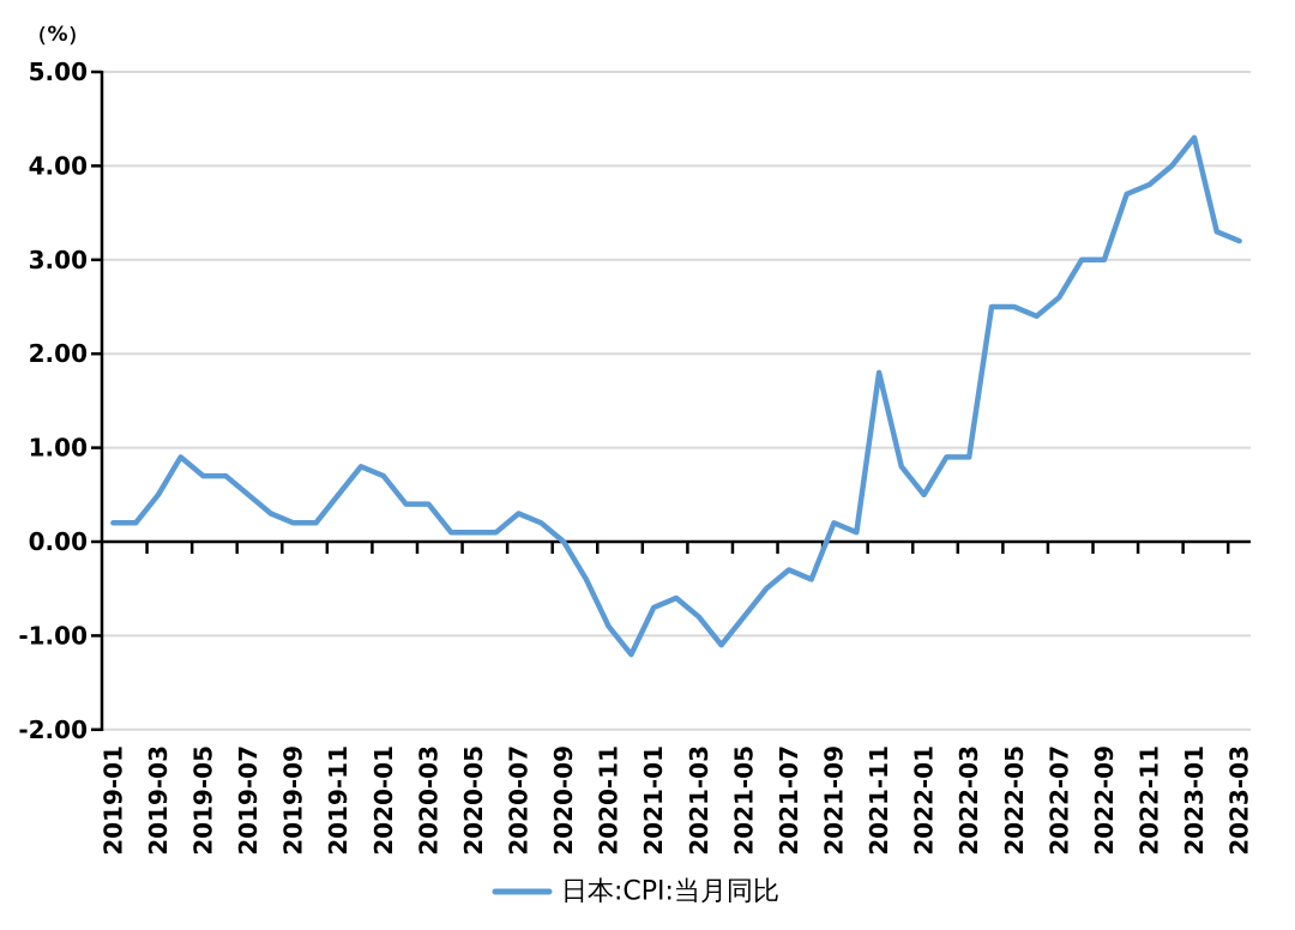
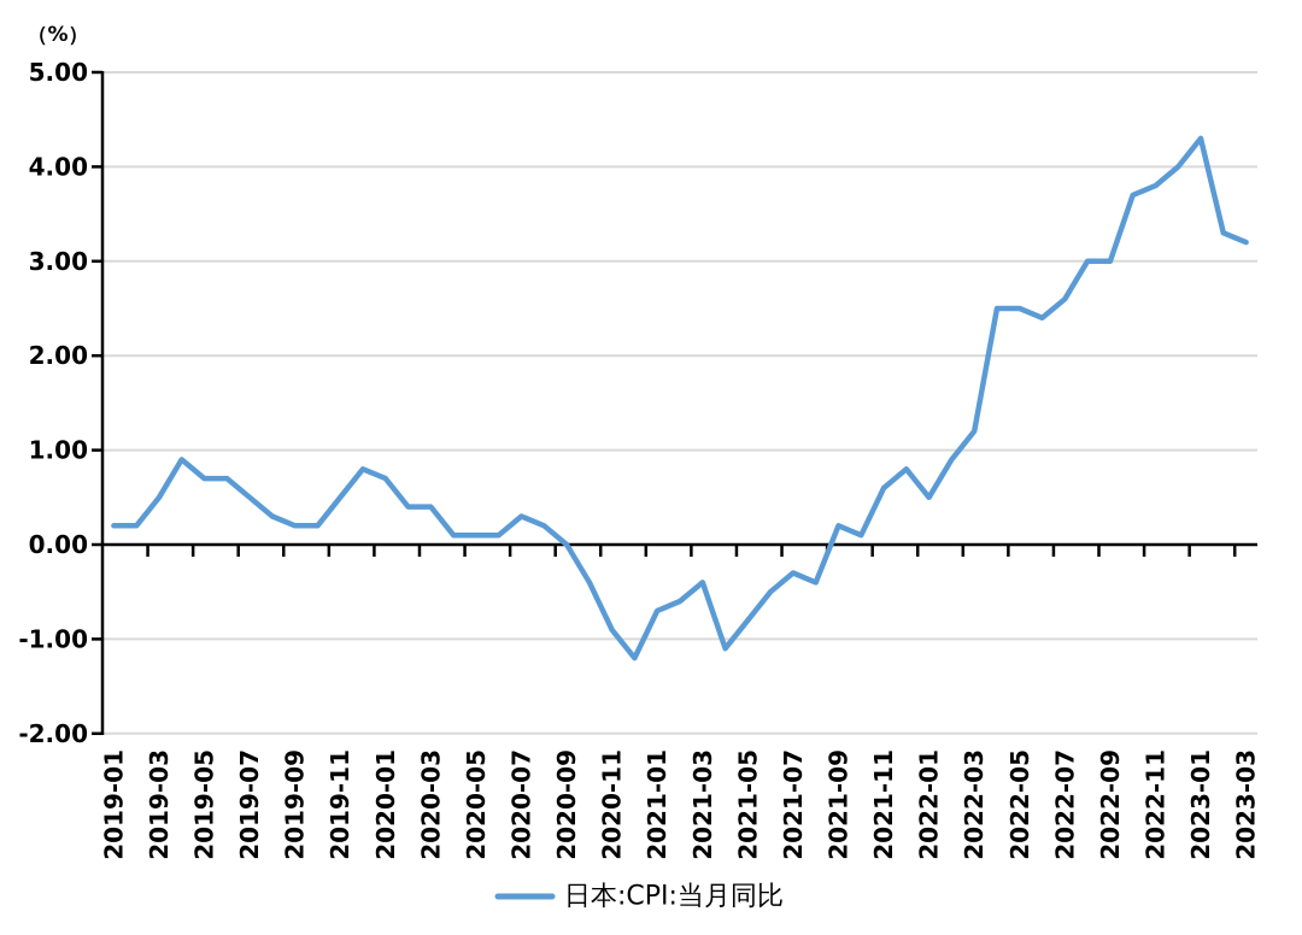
2021-03: -0.8 -> -0.4
2021-11: 1.8 -> 0.6
2022-03: 0.9 -> 1.2
